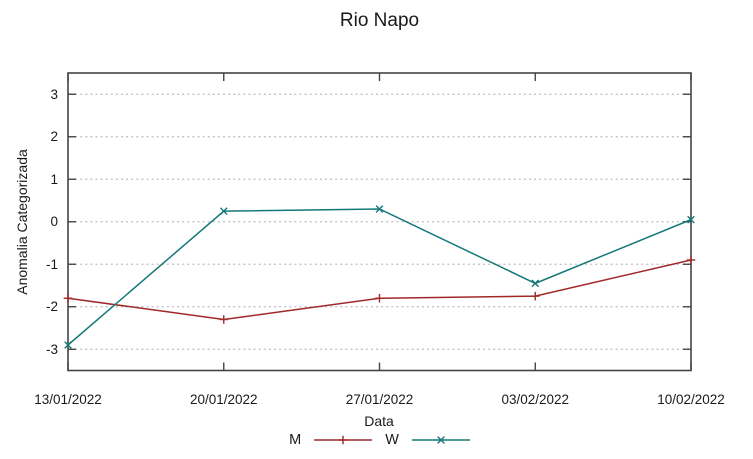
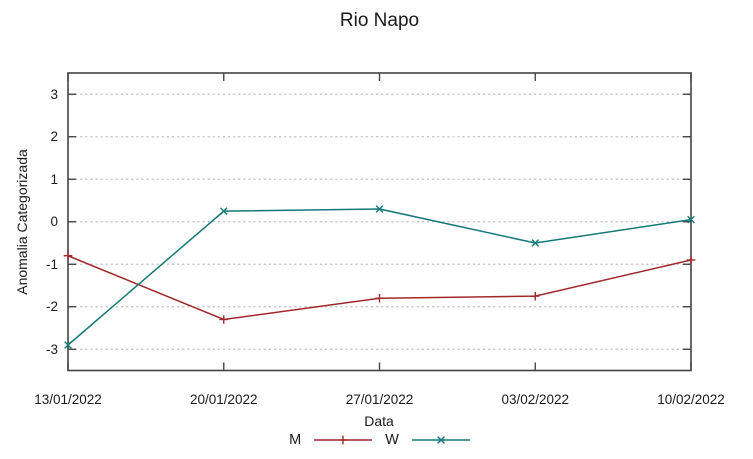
M/13/01/2022: -1.8 -> -0.8
W/03/02/2022: -1.4 -> -0.5
